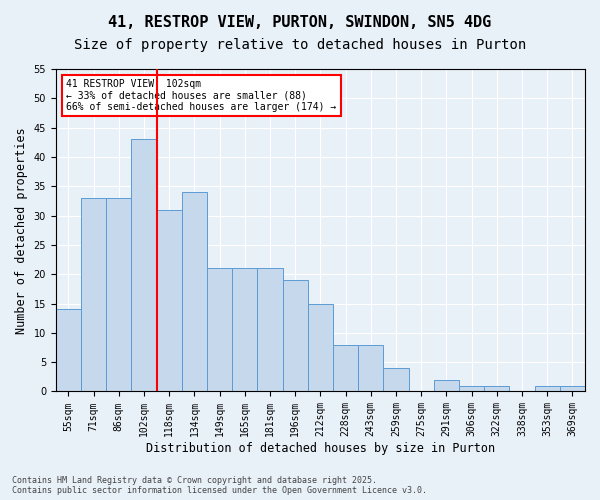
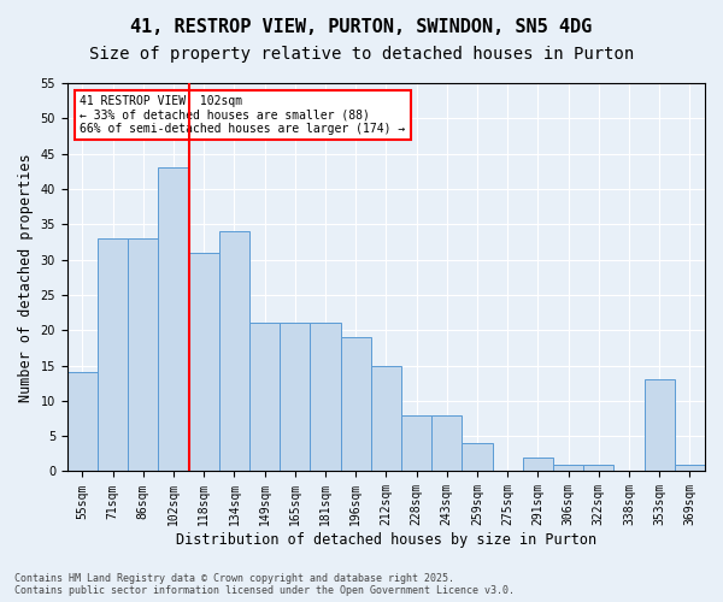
353sqm: 1 -> 13
